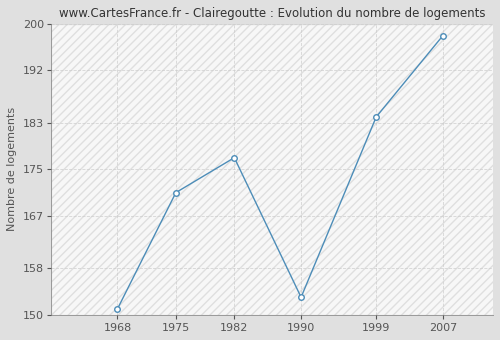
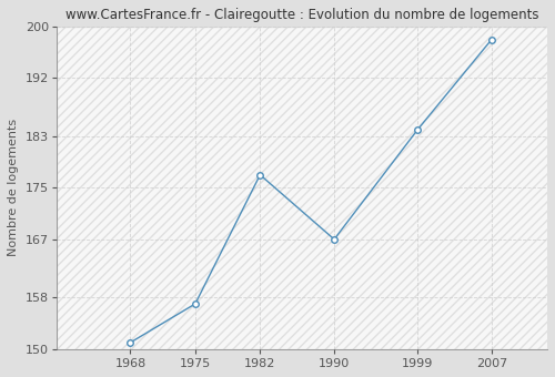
1975: 171 -> 157
1990: 153 -> 167
